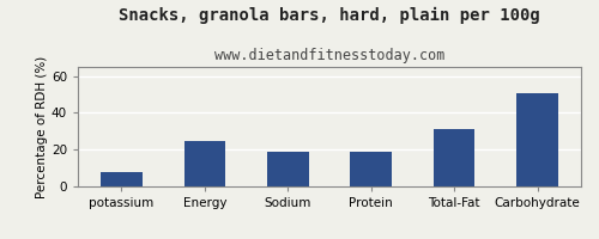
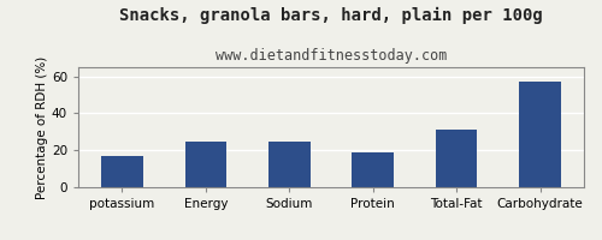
potassium: 8 -> 17
Sodium: 19 -> 25
Carbohydrate: 51 -> 57
